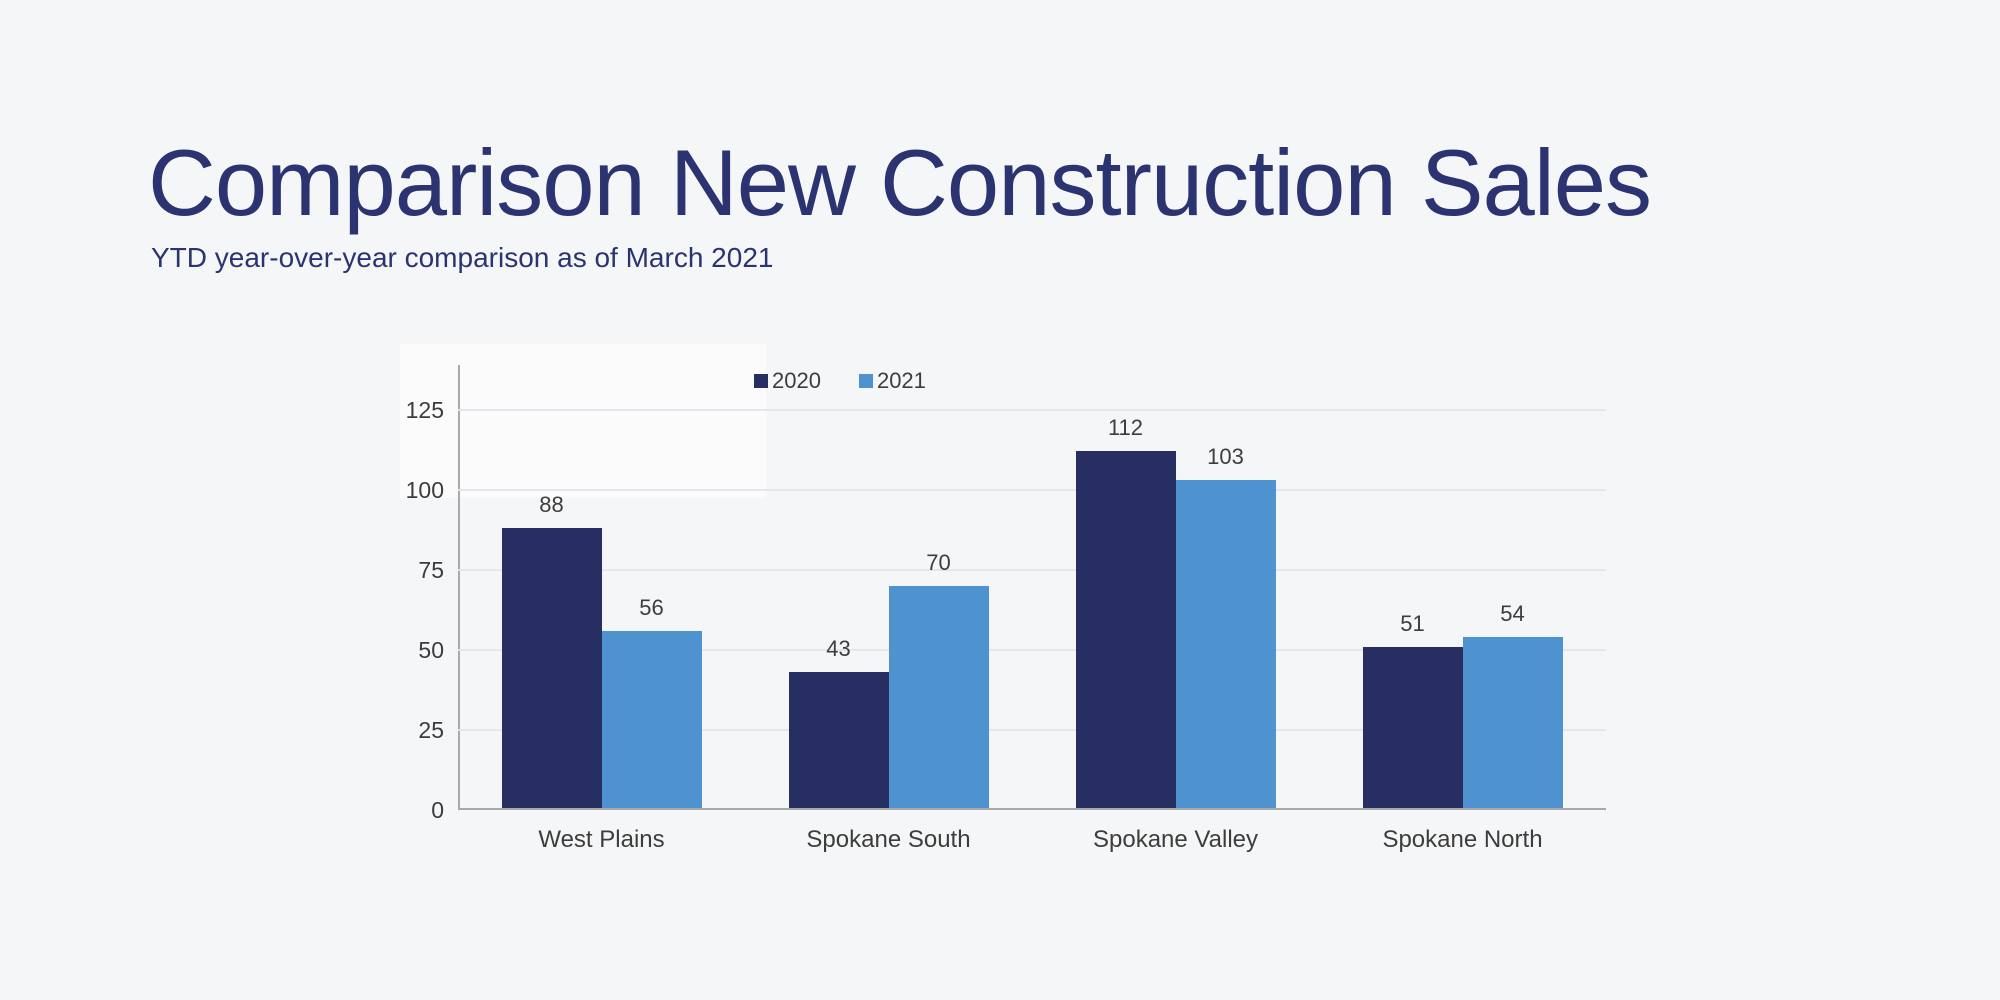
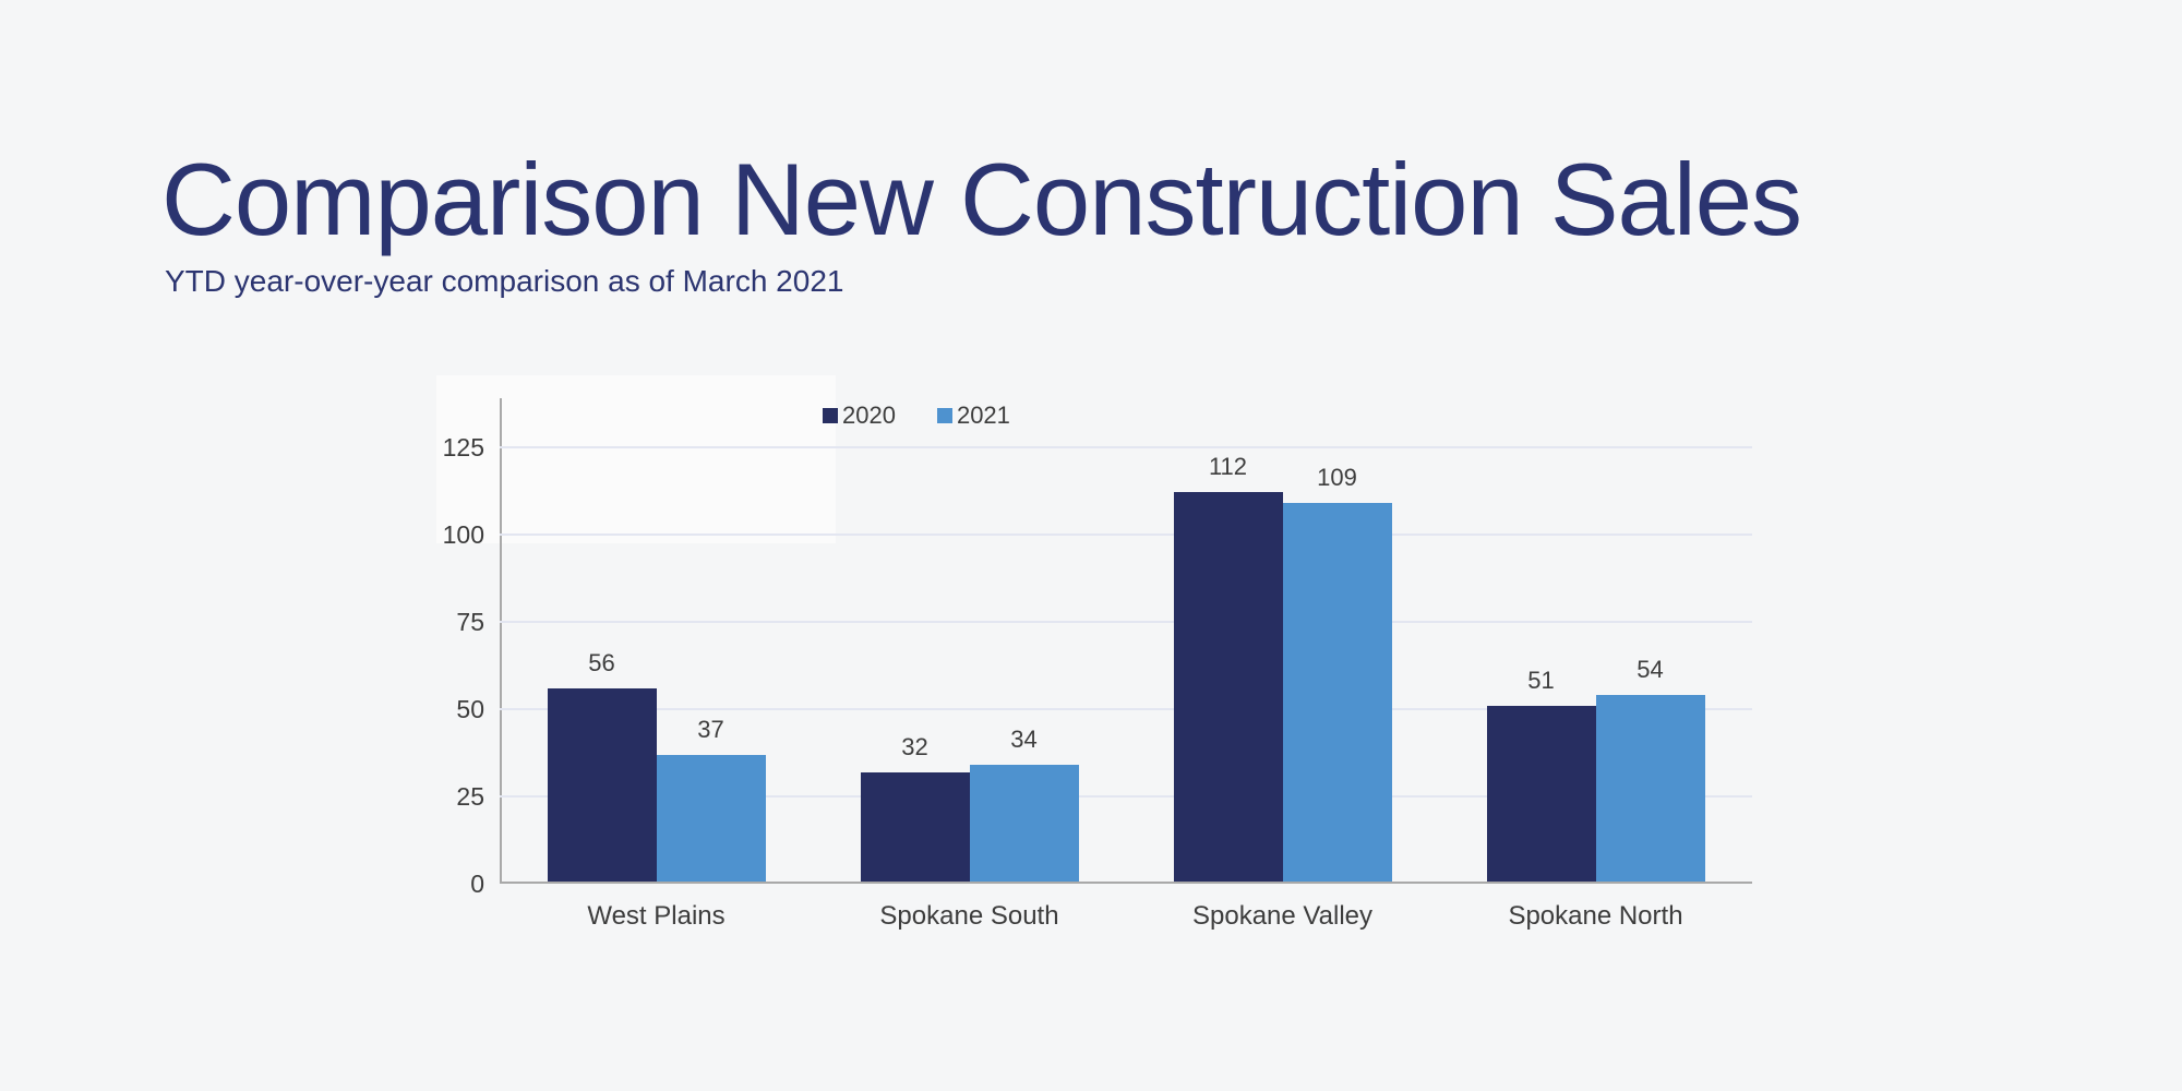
2020/West Plains: 88 -> 56
2021/West Plains: 56 -> 37
2020/Spokane South: 43 -> 32
2021/Spokane South: 70 -> 34
2021/Spokane Valley: 103 -> 109
